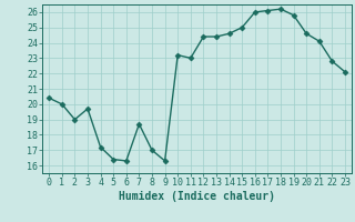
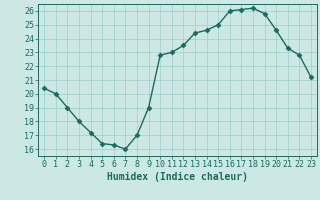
3: 19.7 -> 18.0
7: 18.7 -> 16.0
9: 16.3 -> 19.0
10: 23.2 -> 22.8
12: 24.4 -> 23.5
21: 24.1 -> 23.3
23: 22.1 -> 21.2
